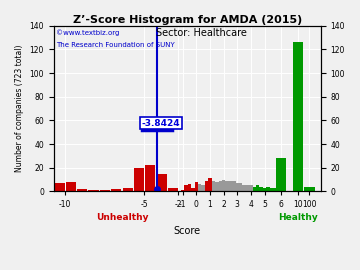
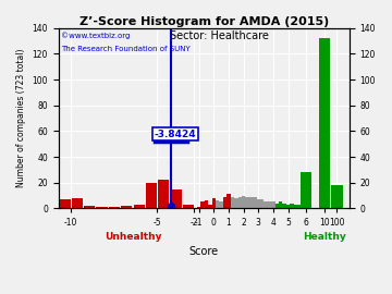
10: 126 -> 132
100: 4 -> 18
